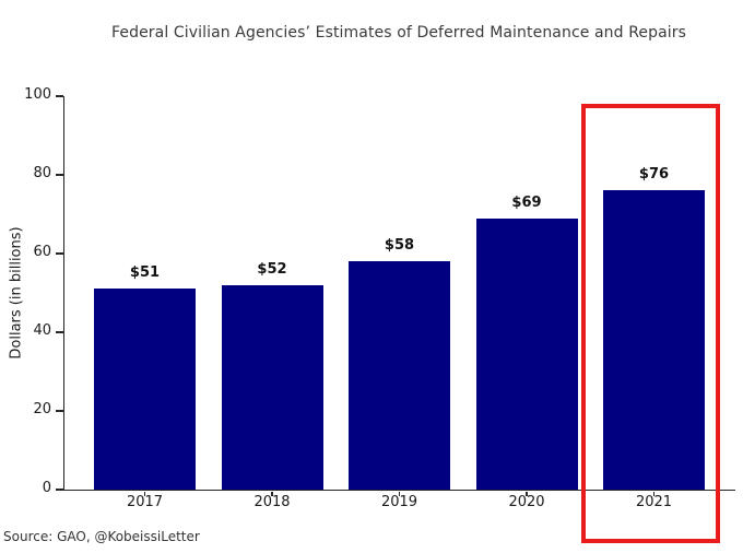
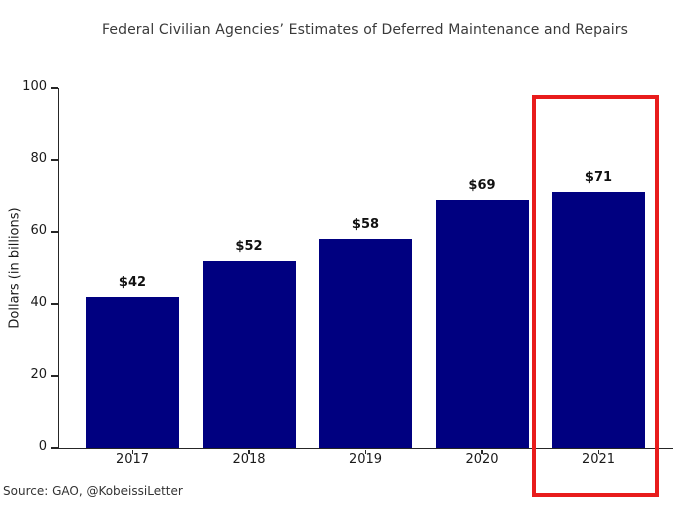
2017: $51 -> $42
2021: $76 -> $71
